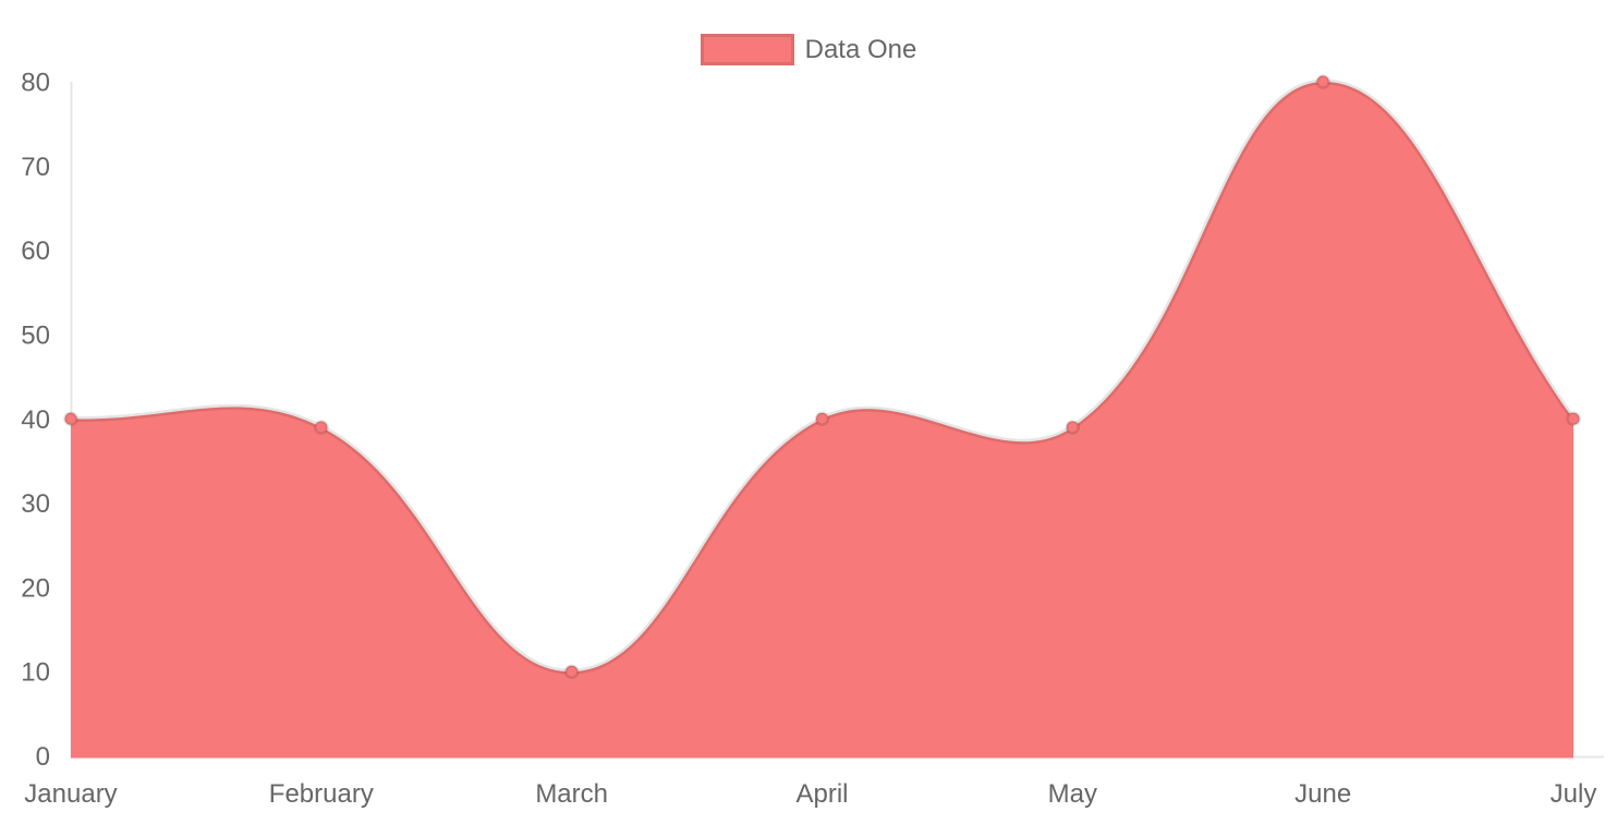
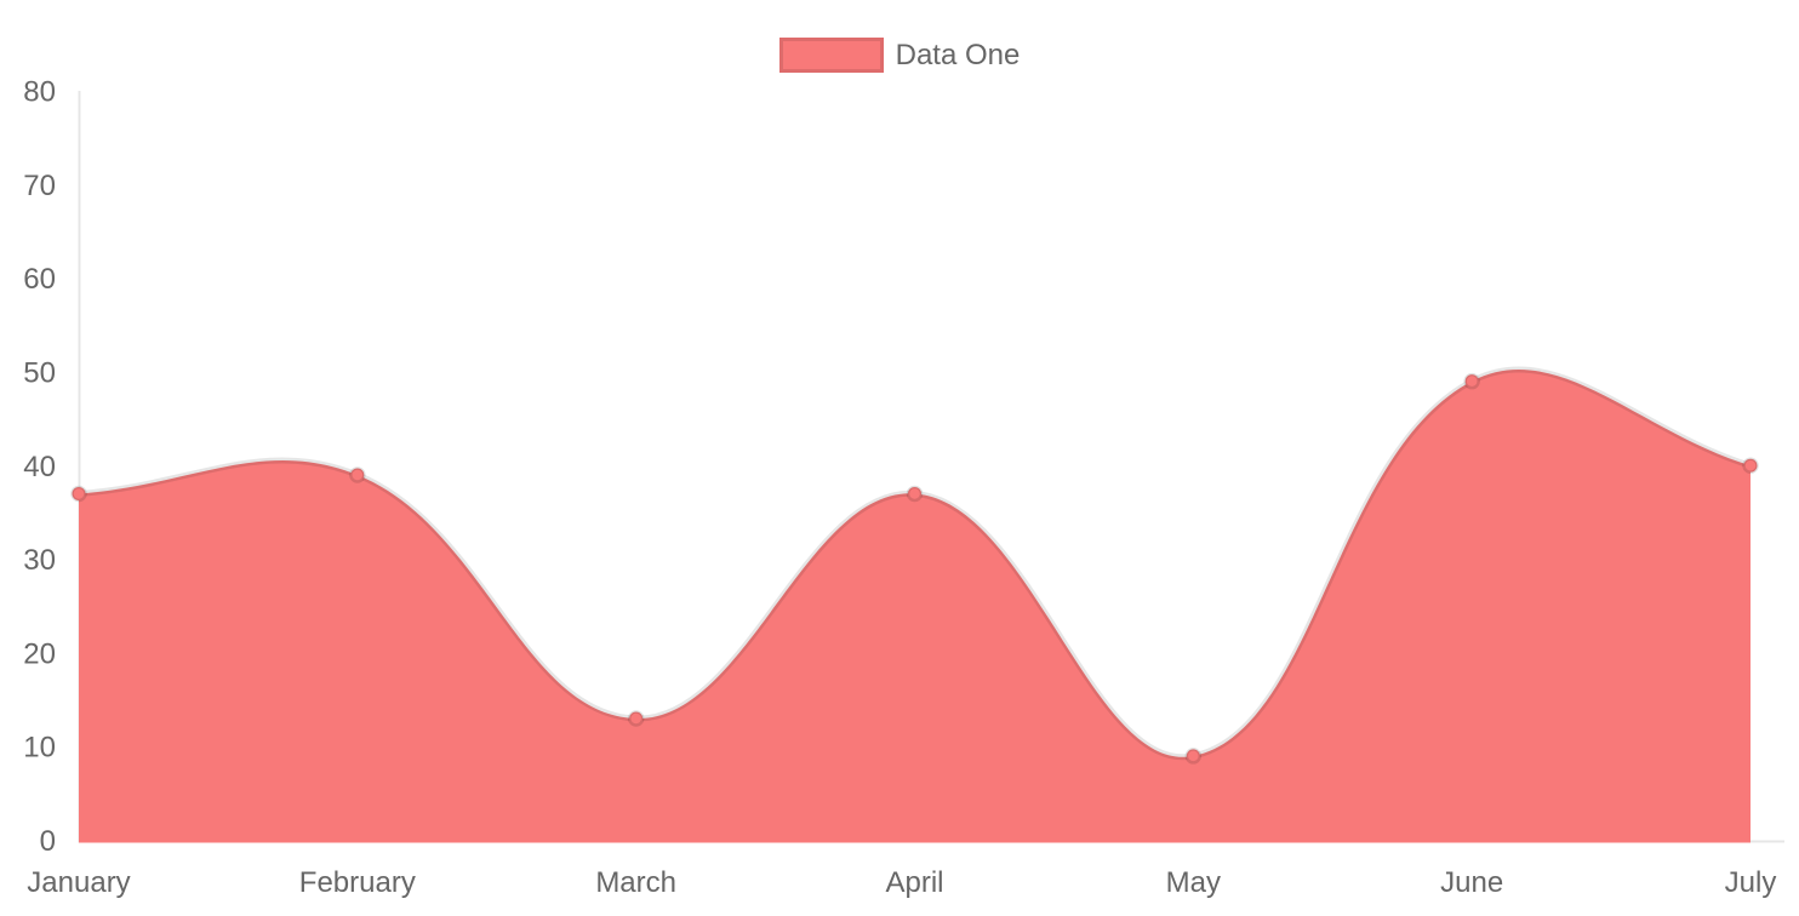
January: 40 -> 37
March: 10 -> 13
April: 40 -> 37
May: 39 -> 9
June: 80 -> 49
